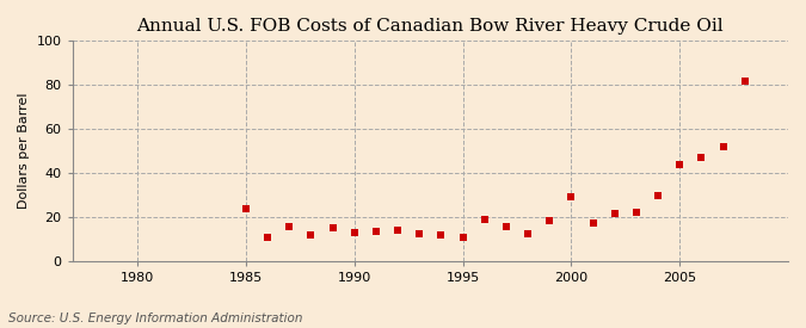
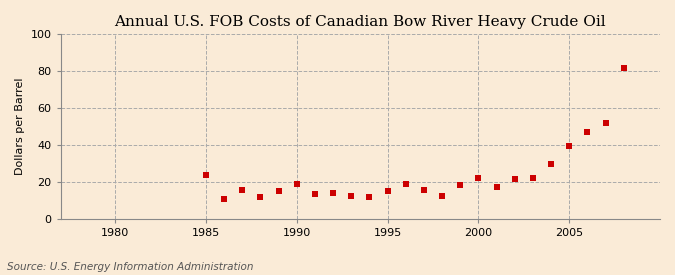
1990: 13 -> 19
1995: 11 -> 15
2000: 29 -> 22
2005: 44 -> 40
